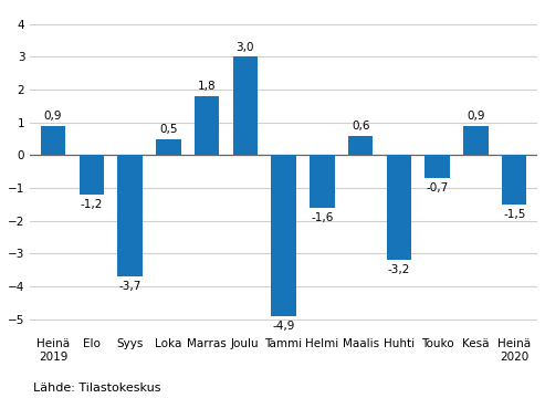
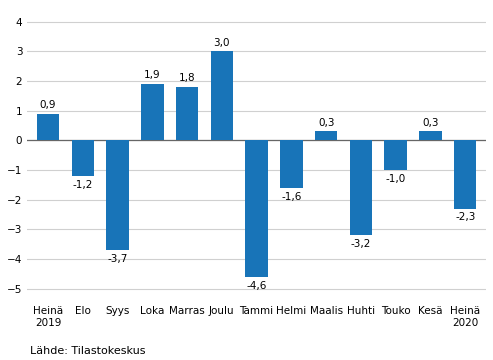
Loka: 0,5 -> 1,9
Tammi: -4,9 -> -4,6
Maalis: 0,6 -> 0,3
Touko: -0,7 -> -1,0
Kesä: 0,9 -> 0,3
Heinä 2020: -1,5 -> -2,3
